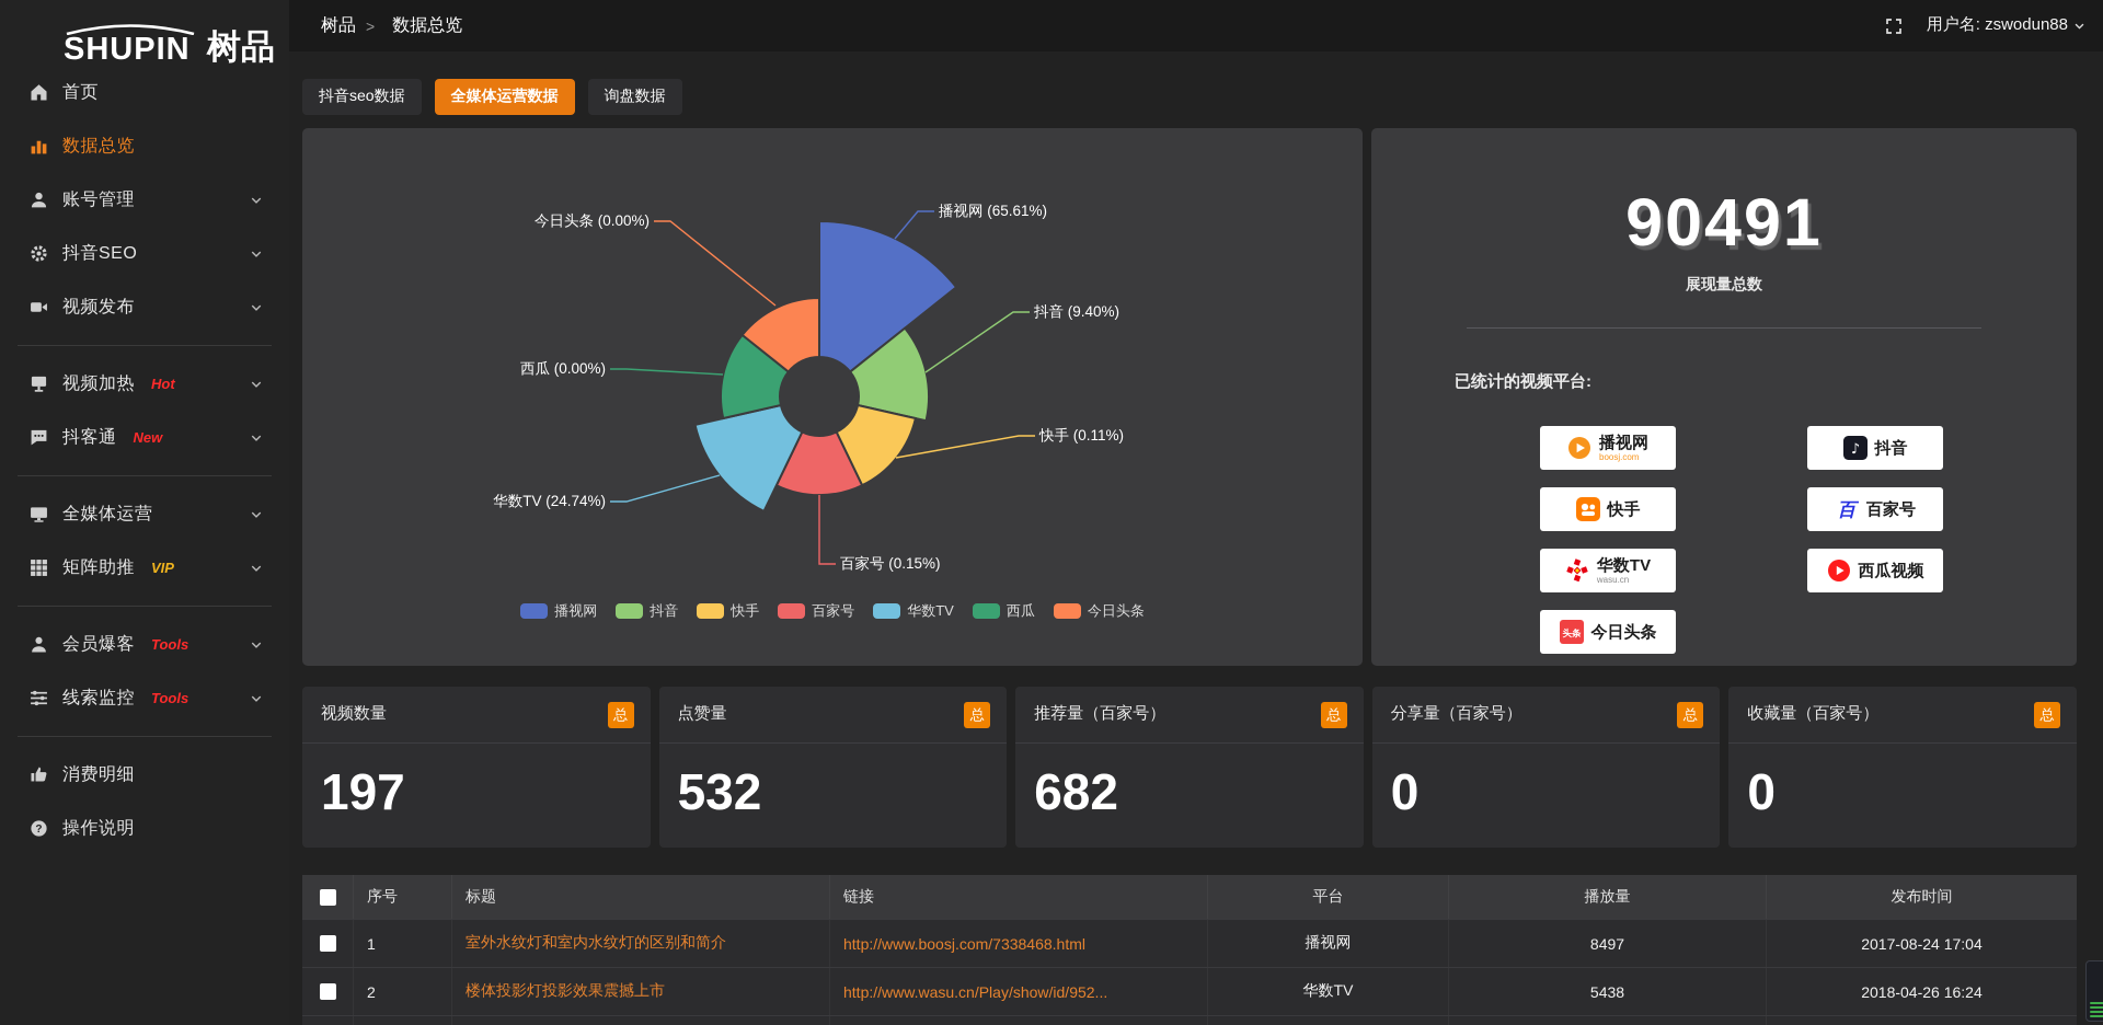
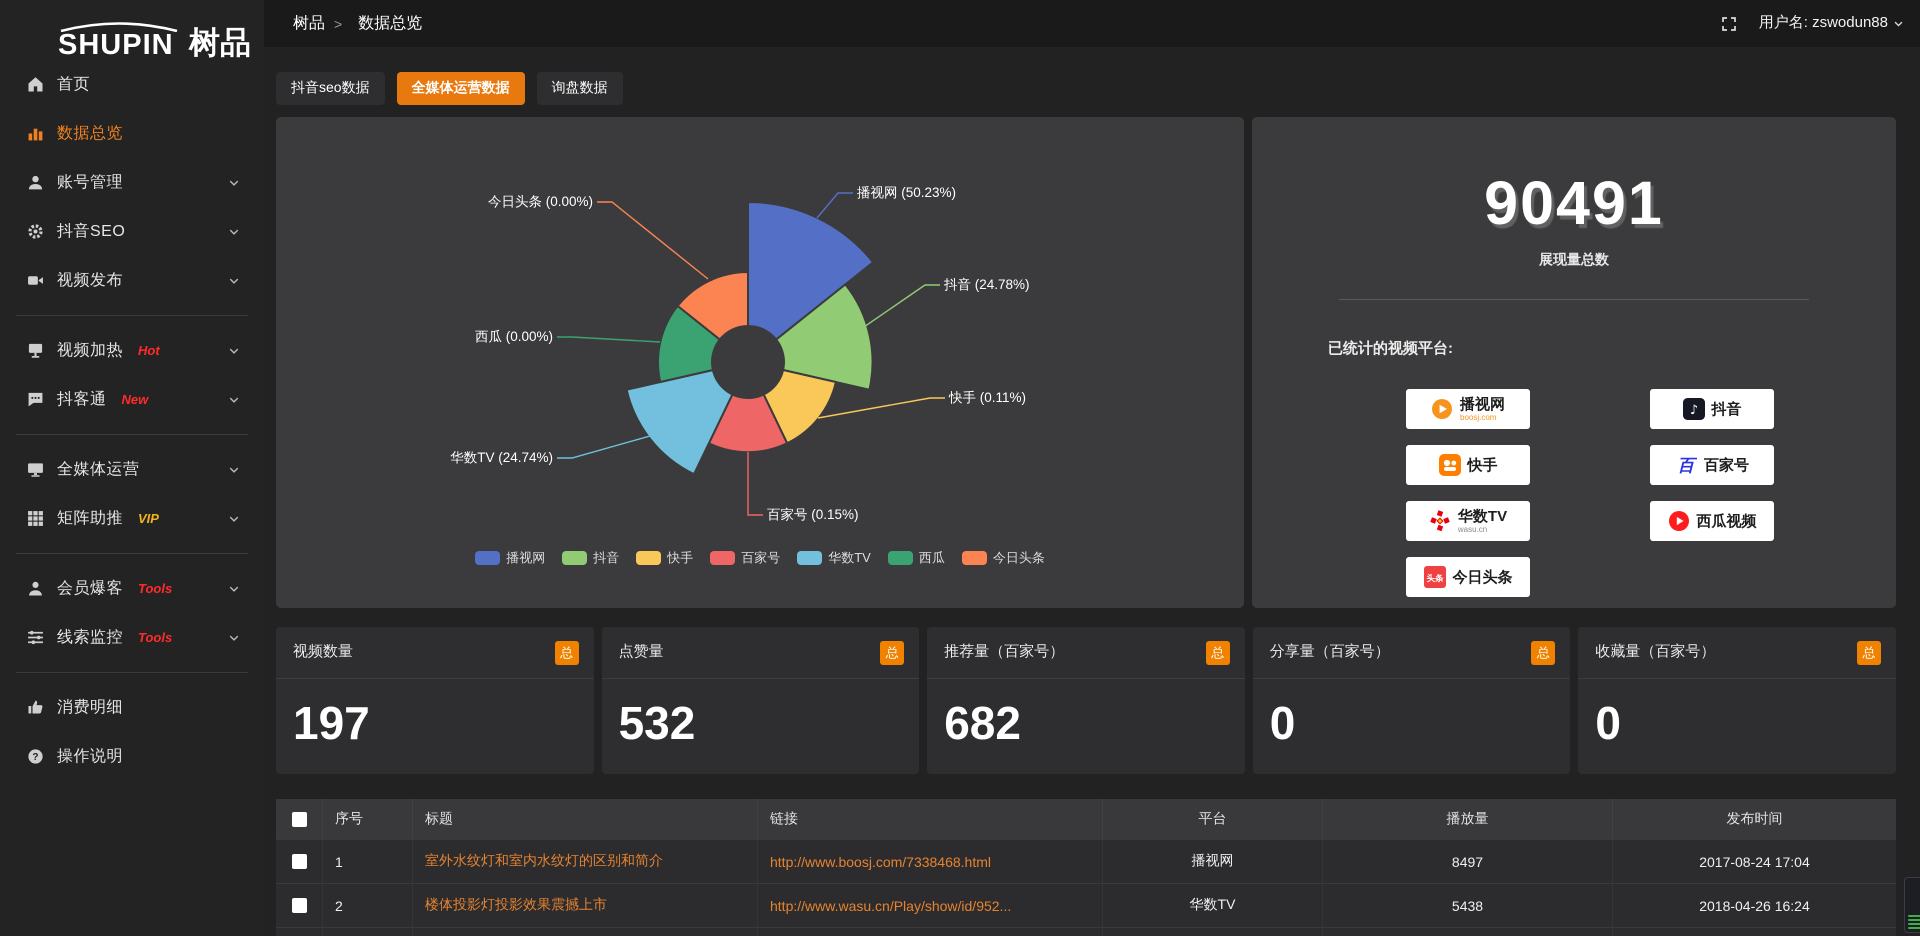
播视网: 65.61% -> 50.23%
抖音: 9.40% -> 24.78%
